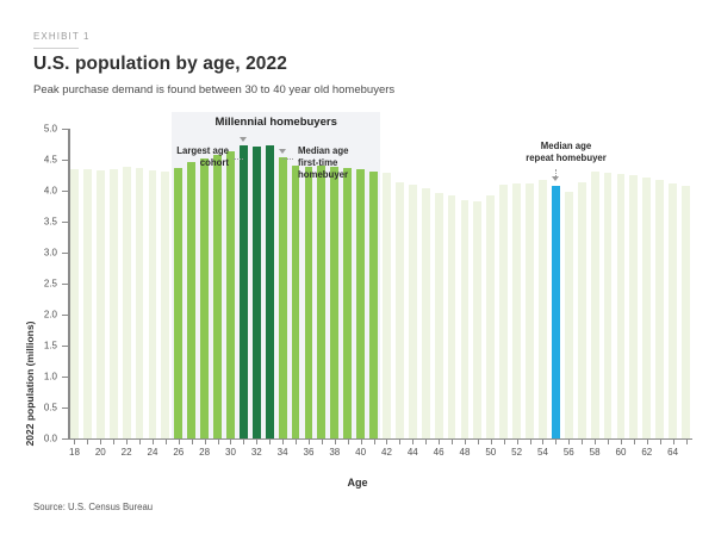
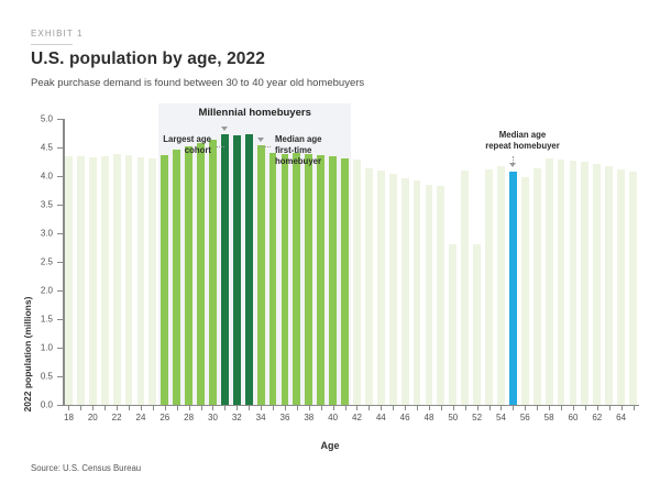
50: 3.9 -> 2.8
52: 4.1 -> 2.8
